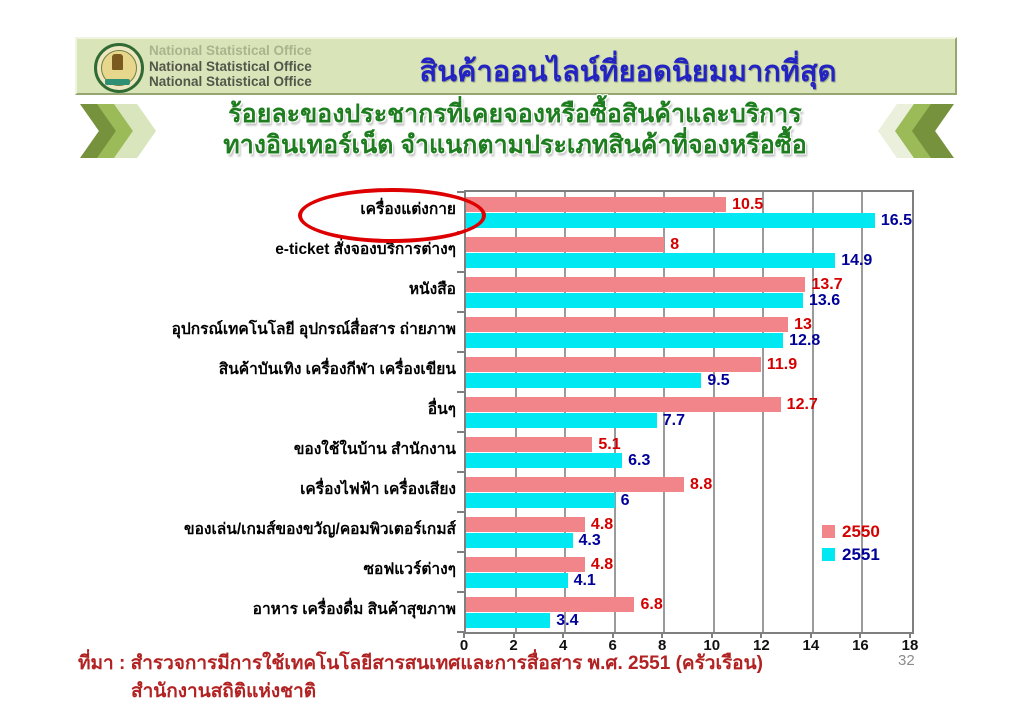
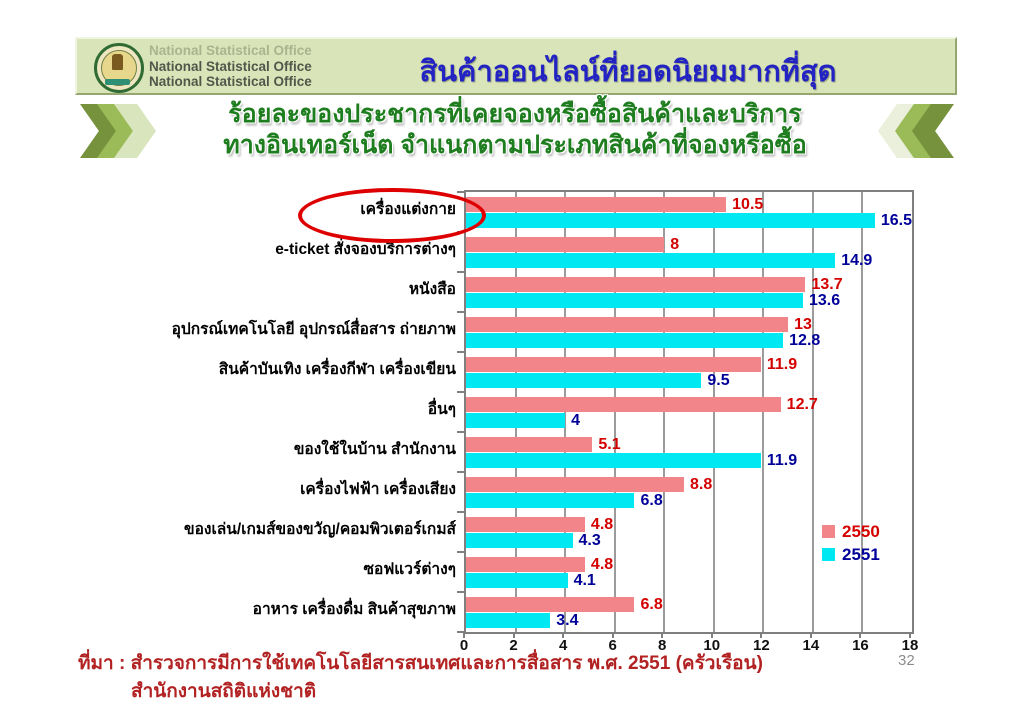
2551/อื่นๆ: 7.7 -> 4
2551/ของใช้ในบ้าน สำนักงาน: 6.3 -> 11.9
2551/เครื่องไฟฟ้า เครื่องเสียง: 6 -> 6.8
